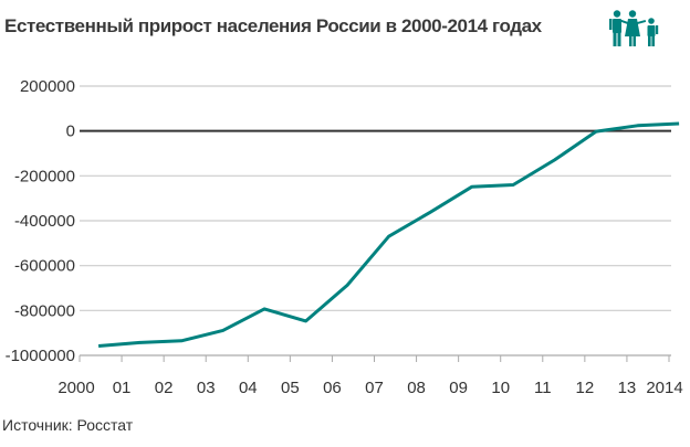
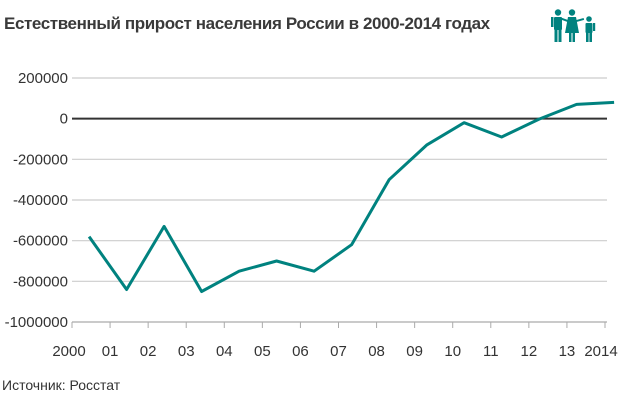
2000: -960000 -> -580000
01: -940000 -> -840000
02: -940000 -> -530000
03: -890000 -> -850000
04: -790000 -> -750000
05: -850000 -> -700000
06: -690000 -> -750000
07: -470000 -> -620000
08: -360000 -> -300000
09: -250000 -> -130000
10: -240000 -> -20000
11: -130000 -> -90000
13: 20000 -> 70000
2014: 30000 -> 80000
